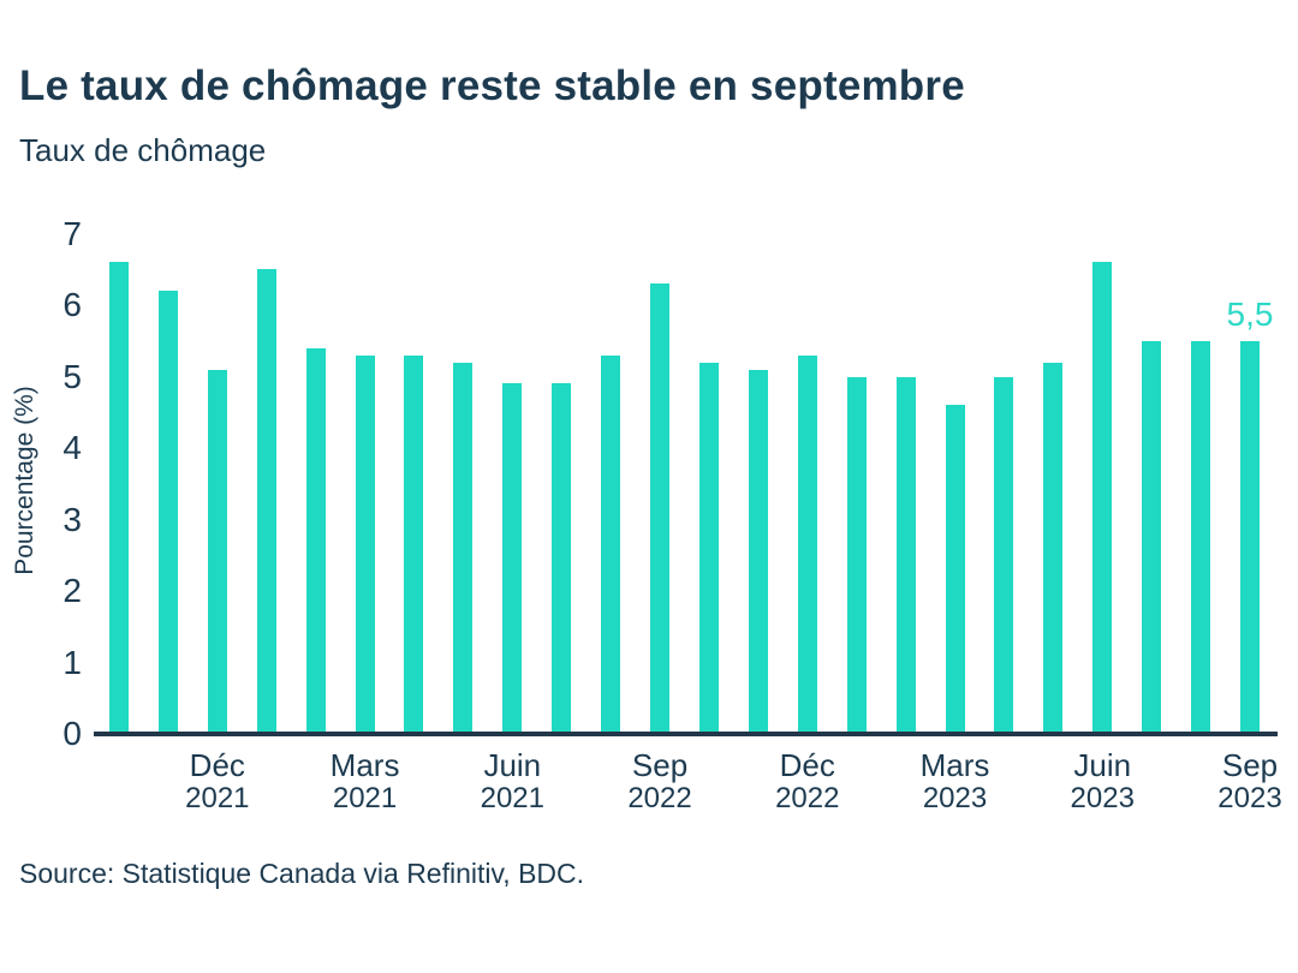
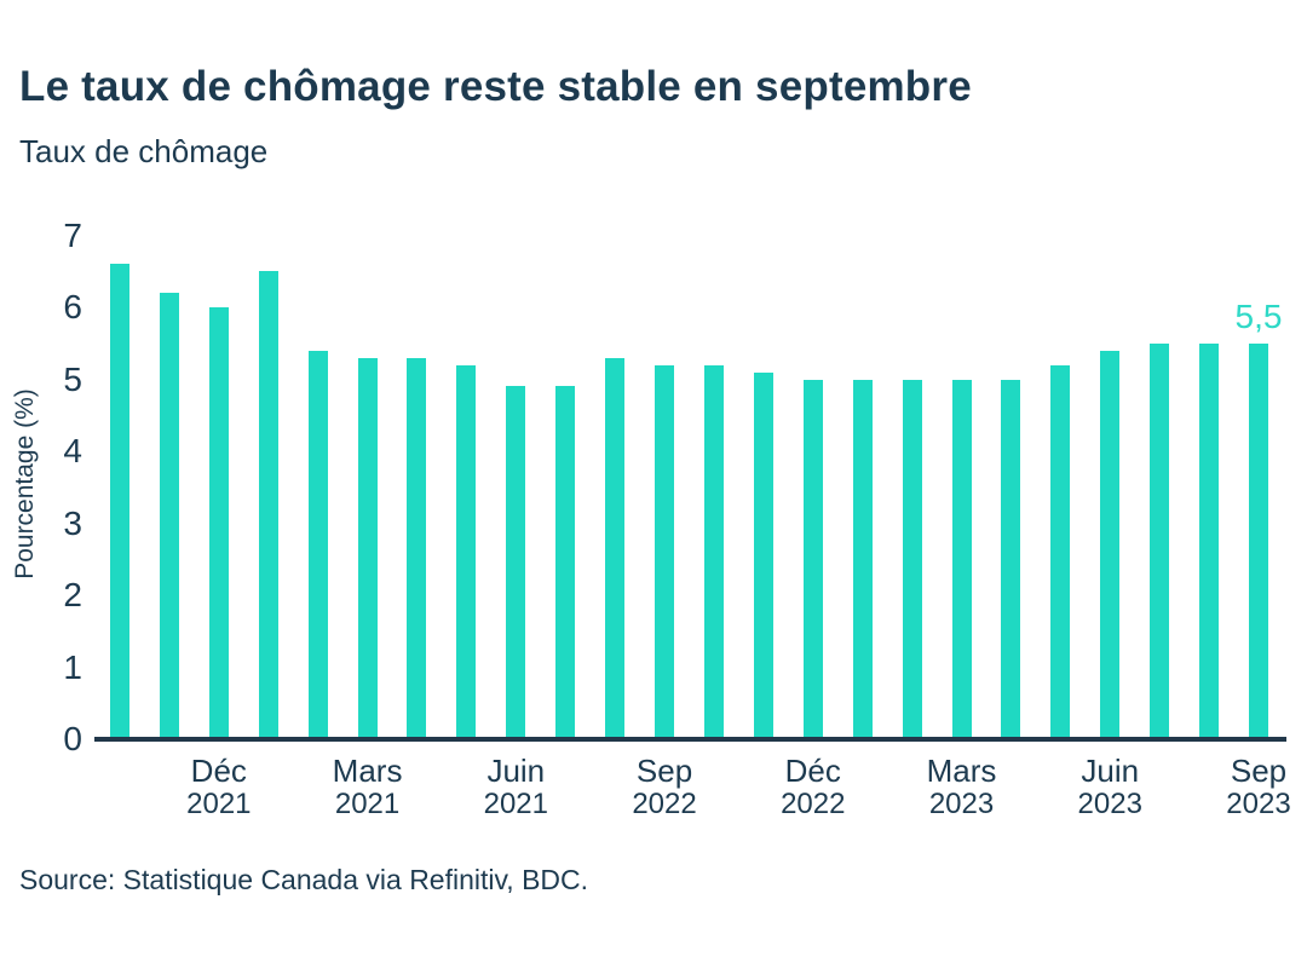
Déc 2021: 5.1 -> 6.0
Sep 2022: 6.3 -> 5.2
Déc 2022: 5.3 -> 5.0
Mars 2023: 4.6 -> 5.0
Juin 2023: 6.6 -> 5.4
